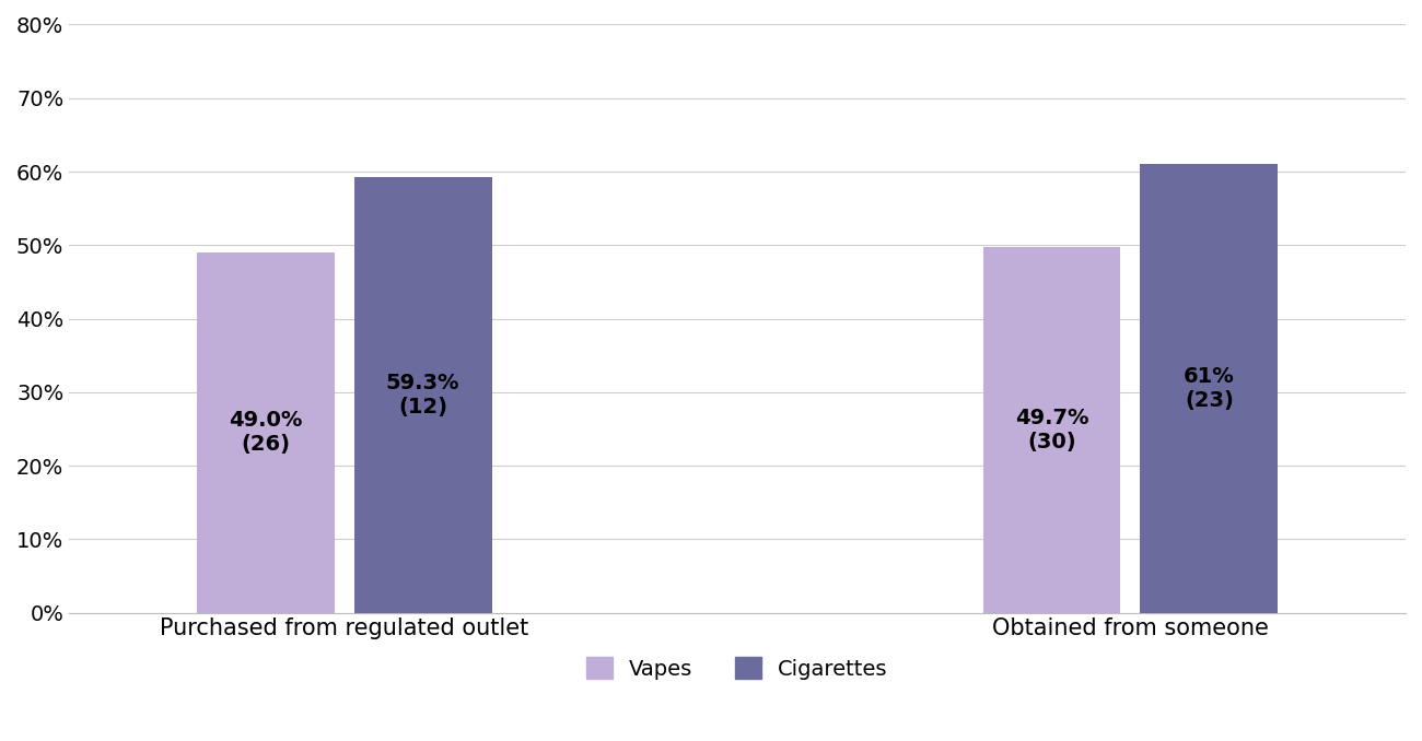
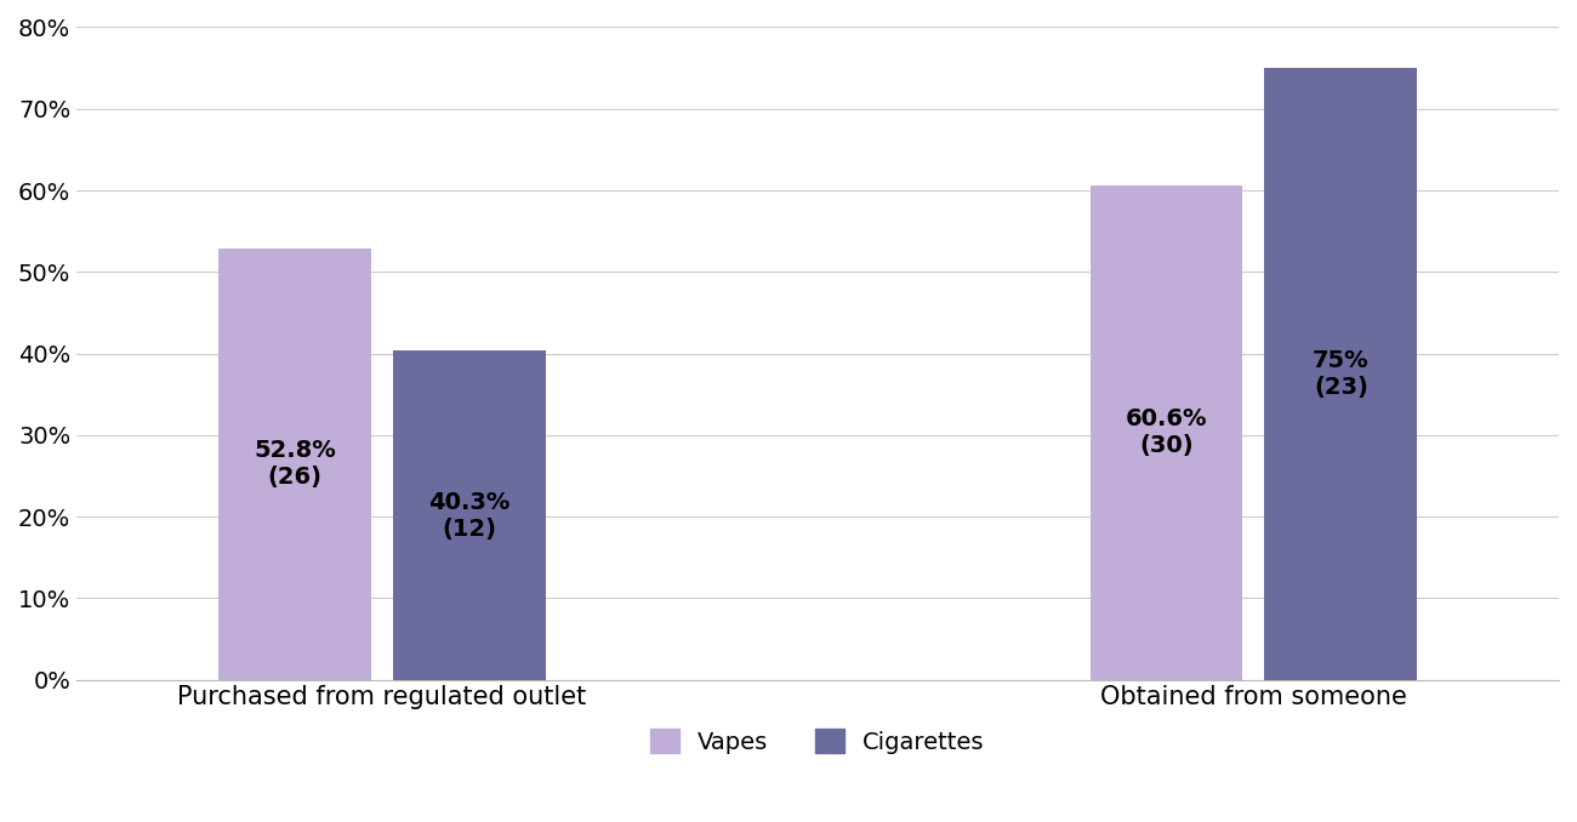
Vapes/Purchased from regulated outlet: 49.0% -> 52.8%
Cigarettes/Purchased from regulated outlet: 59.3% -> 40.3%
Vapes/Obtained from someone: 49.7% -> 60.6%
Cigarettes/Obtained from someone: 61% -> 75%
